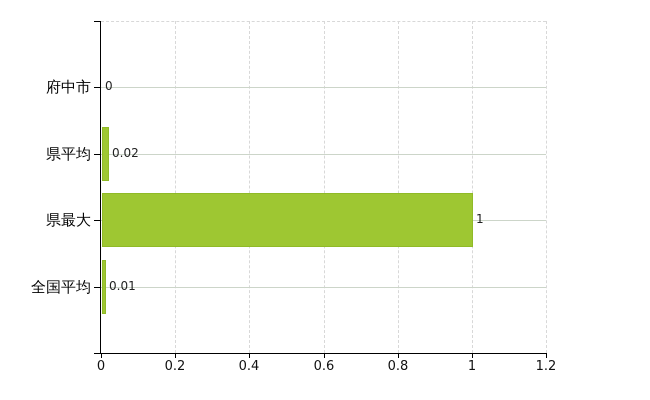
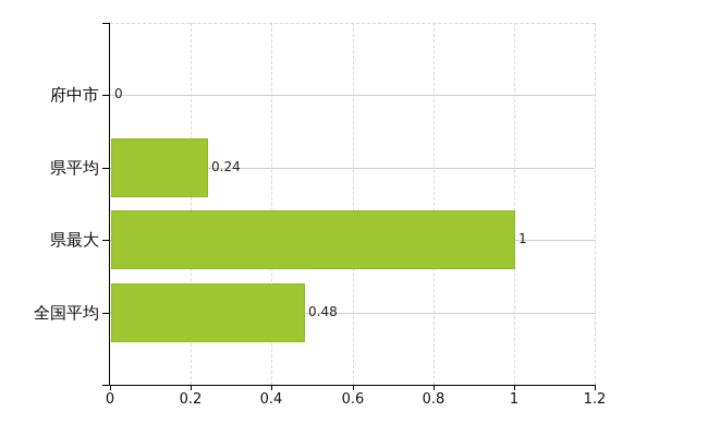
県平均: 0.02 -> 0.24
全国平均: 0.01 -> 0.48
